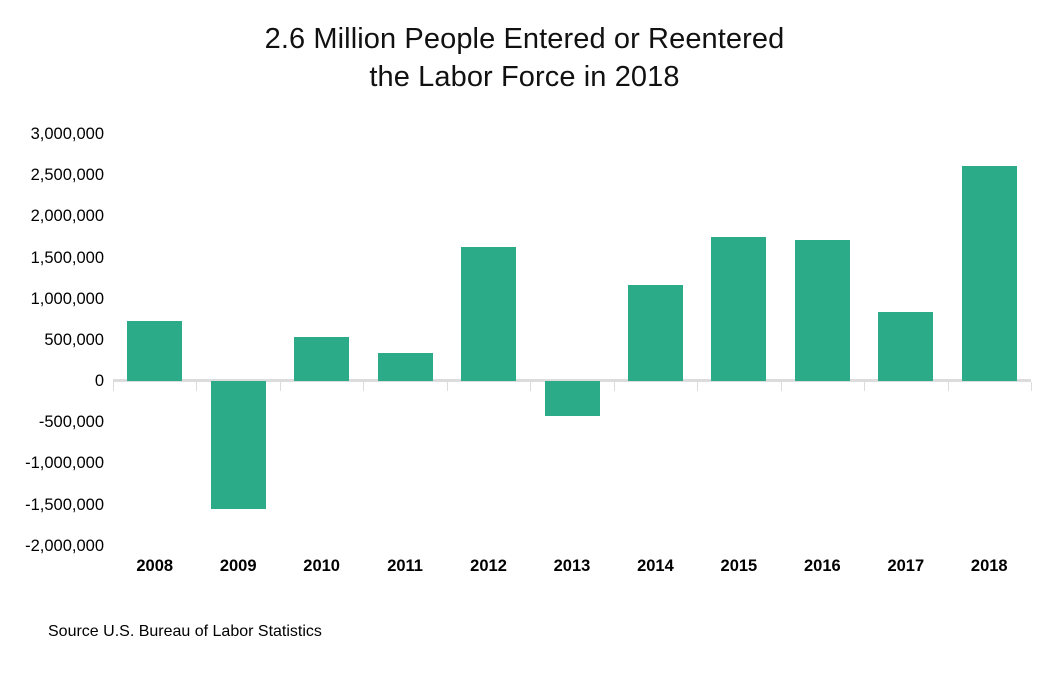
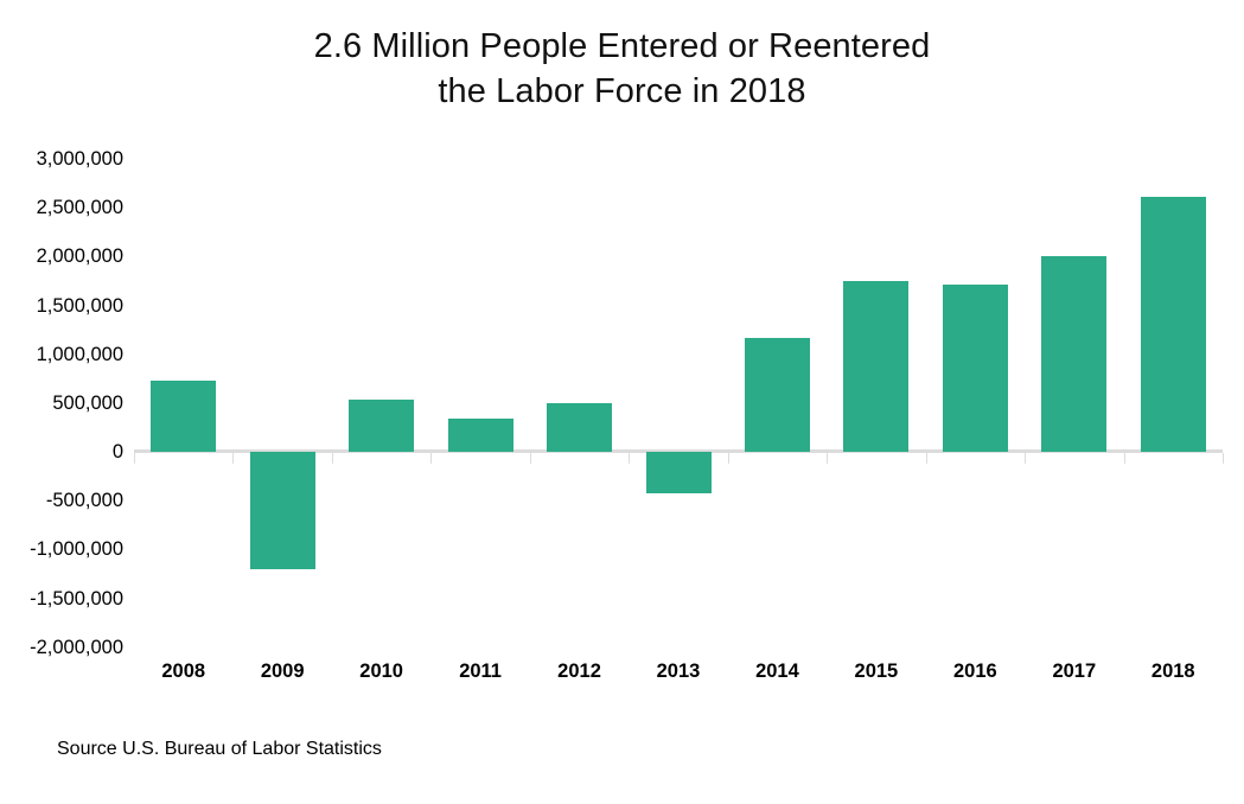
2009: -1600000 -> -1200000
2012: 1600000 -> 500000
2017: 800000 -> 2000000
